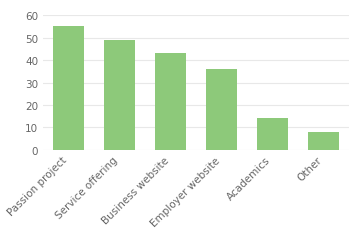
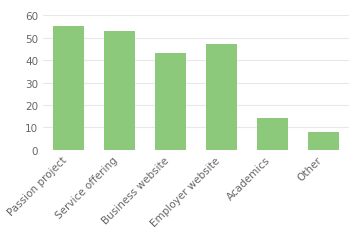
Service offering: 49 -> 53
Employer website: 36 -> 47
